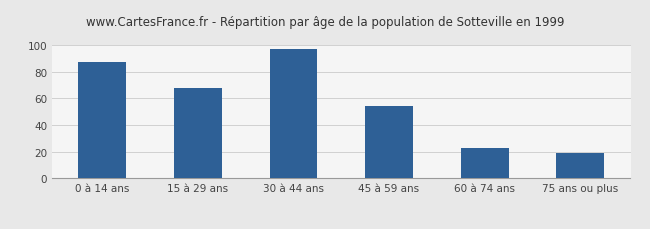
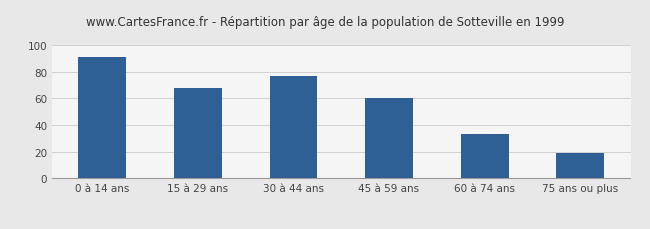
0 à 14 ans: 87 -> 91
30 à 44 ans: 97 -> 77
45 à 59 ans: 54 -> 60
60 à 74 ans: 23 -> 33
